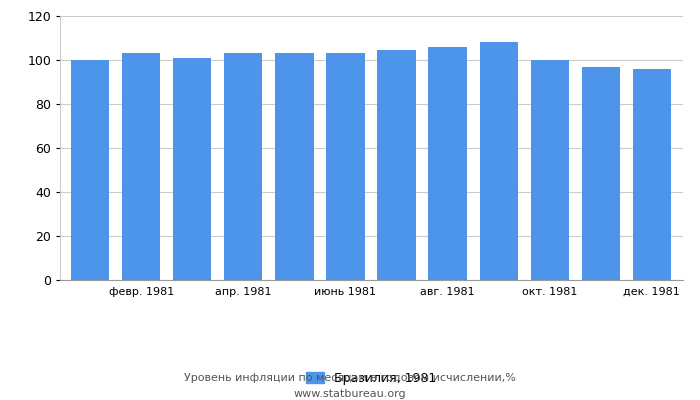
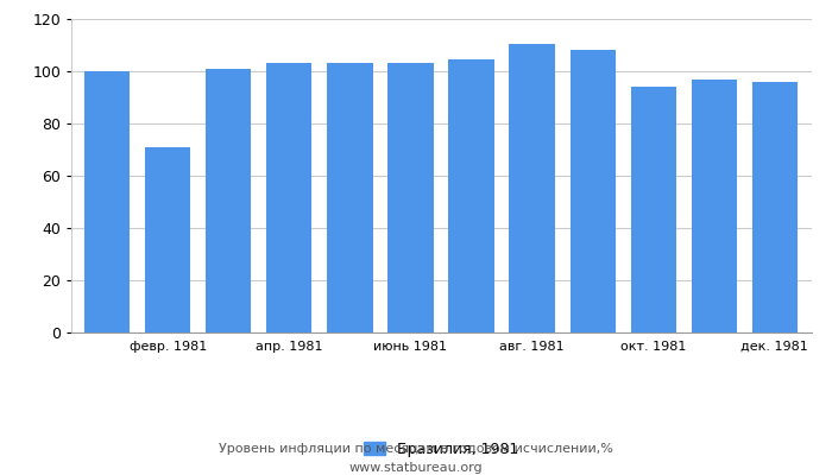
февр. 1981: 103.2 -> 71.0
авг. 1981: 106.1 -> 110.5
окт. 1981: 100.1 -> 94.0
